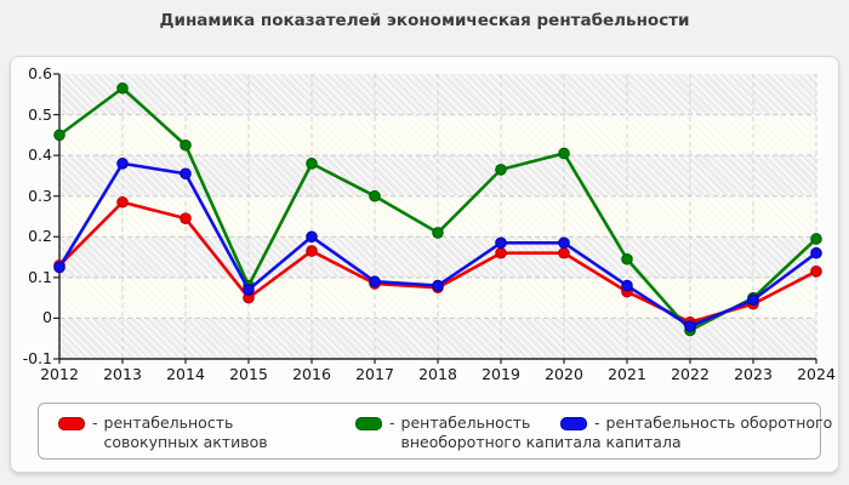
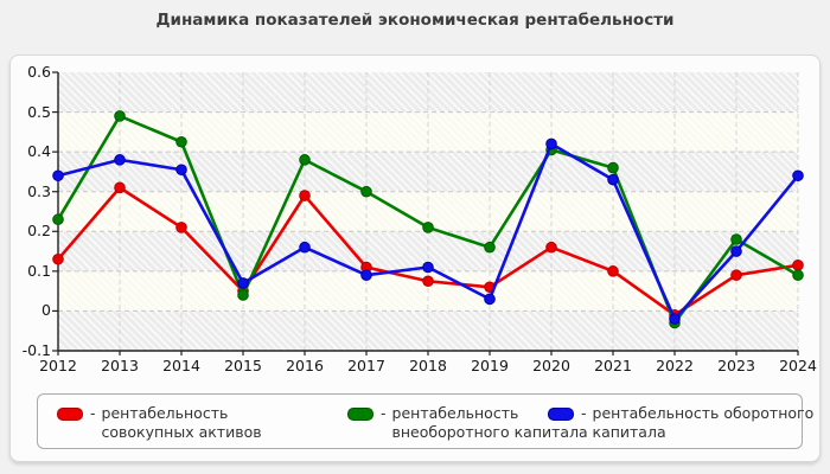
рентабельность внеоборотного капитала/2012: 0.45 -> 0.23
рентабельность оборотного капитала/2012: 0.12 -> 0.34
рентабельность совокупных активов/2013: 0.28 -> 0.31
рентабельность внеоборотного капитала/2013: 0.56 -> 0.49
рентабельность совокупных активов/2014: 0.24 -> 0.21
рентабельность внеоборотного капитала/2015: 0.08 -> 0.04
рентабельность совокупных активов/2016: 0.17 -> 0.29
рентабельность оборотного капитала/2016: 0.20 -> 0.16
рентабельность совокупных активов/2017: 0.09 -> 0.11
рентабельность оборотного капитала/2018: 0.08 -> 0.11
рентабельность совокупных активов/2019: 0.16 -> 0.06
рентабельность внеоборотного капитала/2019: 0.36 -> 0.16
рентабельность оборотного капитала/2019: 0.18 -> 0.03
рентабельность оборотного капитала/2020: 0.18 -> 0.42
рентабельность совокупных активов/2021: 0.07 -> 0.10
рентабельность внеоборотного капитала/2021: 0.14 -> 0.36
рентабельность оборотного капитала/2021: 0.08 -> 0.33
рентабельность совокупных активов/2023: 0.04 -> 0.09
рентабельность внеоборотного капитала/2023: 0.05 -> 0.18
рентабельность оборотного капитала/2023: 0.04 -> 0.15
рентабельность внеоборотного капитала/2024: 0.20 -> 0.09
рентабельность оборотного капитала/2024: 0.16 -> 0.34
